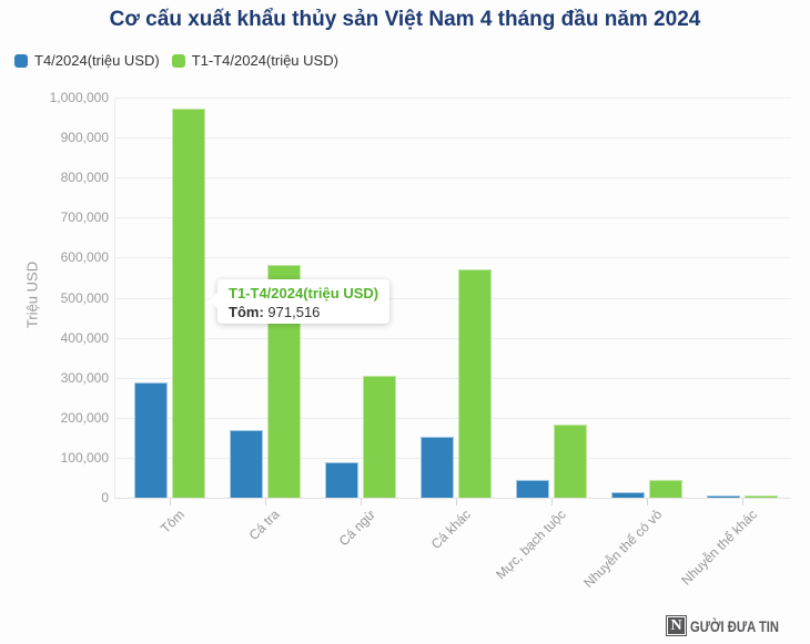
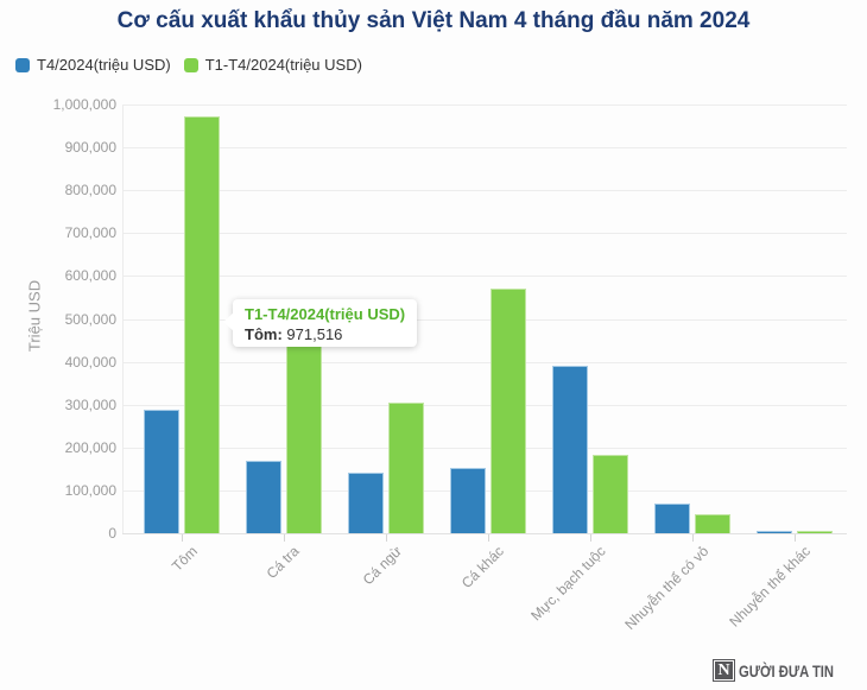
T1-T4/2024(triệu USD)/Cá tra: 580000 -> 540000
T4/2024(triệu USD)/Cá ngừ: 90000 -> 140000
T4/2024(triệu USD)/Mực, bạch tuộc: 40000 -> 390000
T4/2024(triệu USD)/Nhuyễn thể có vỏ: 20000 -> 70000
